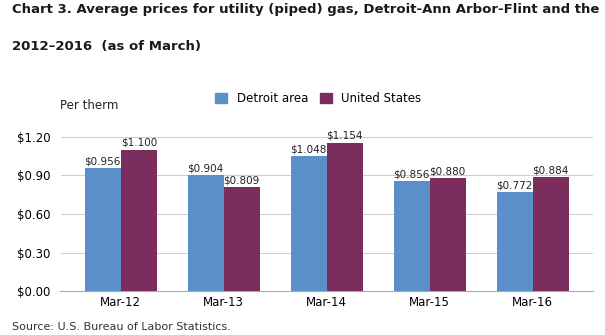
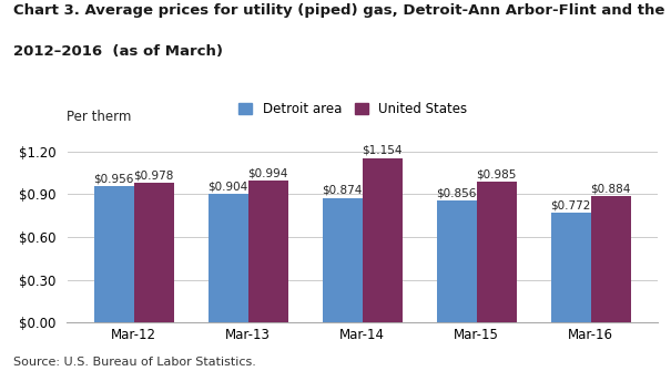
United States/Mar-12: $1.100 -> $0.978
United States/Mar-13: $0.809 -> $0.994
Detroit area/Mar-14: $1.048 -> $0.874
United States/Mar-15: $0.880 -> $0.985
